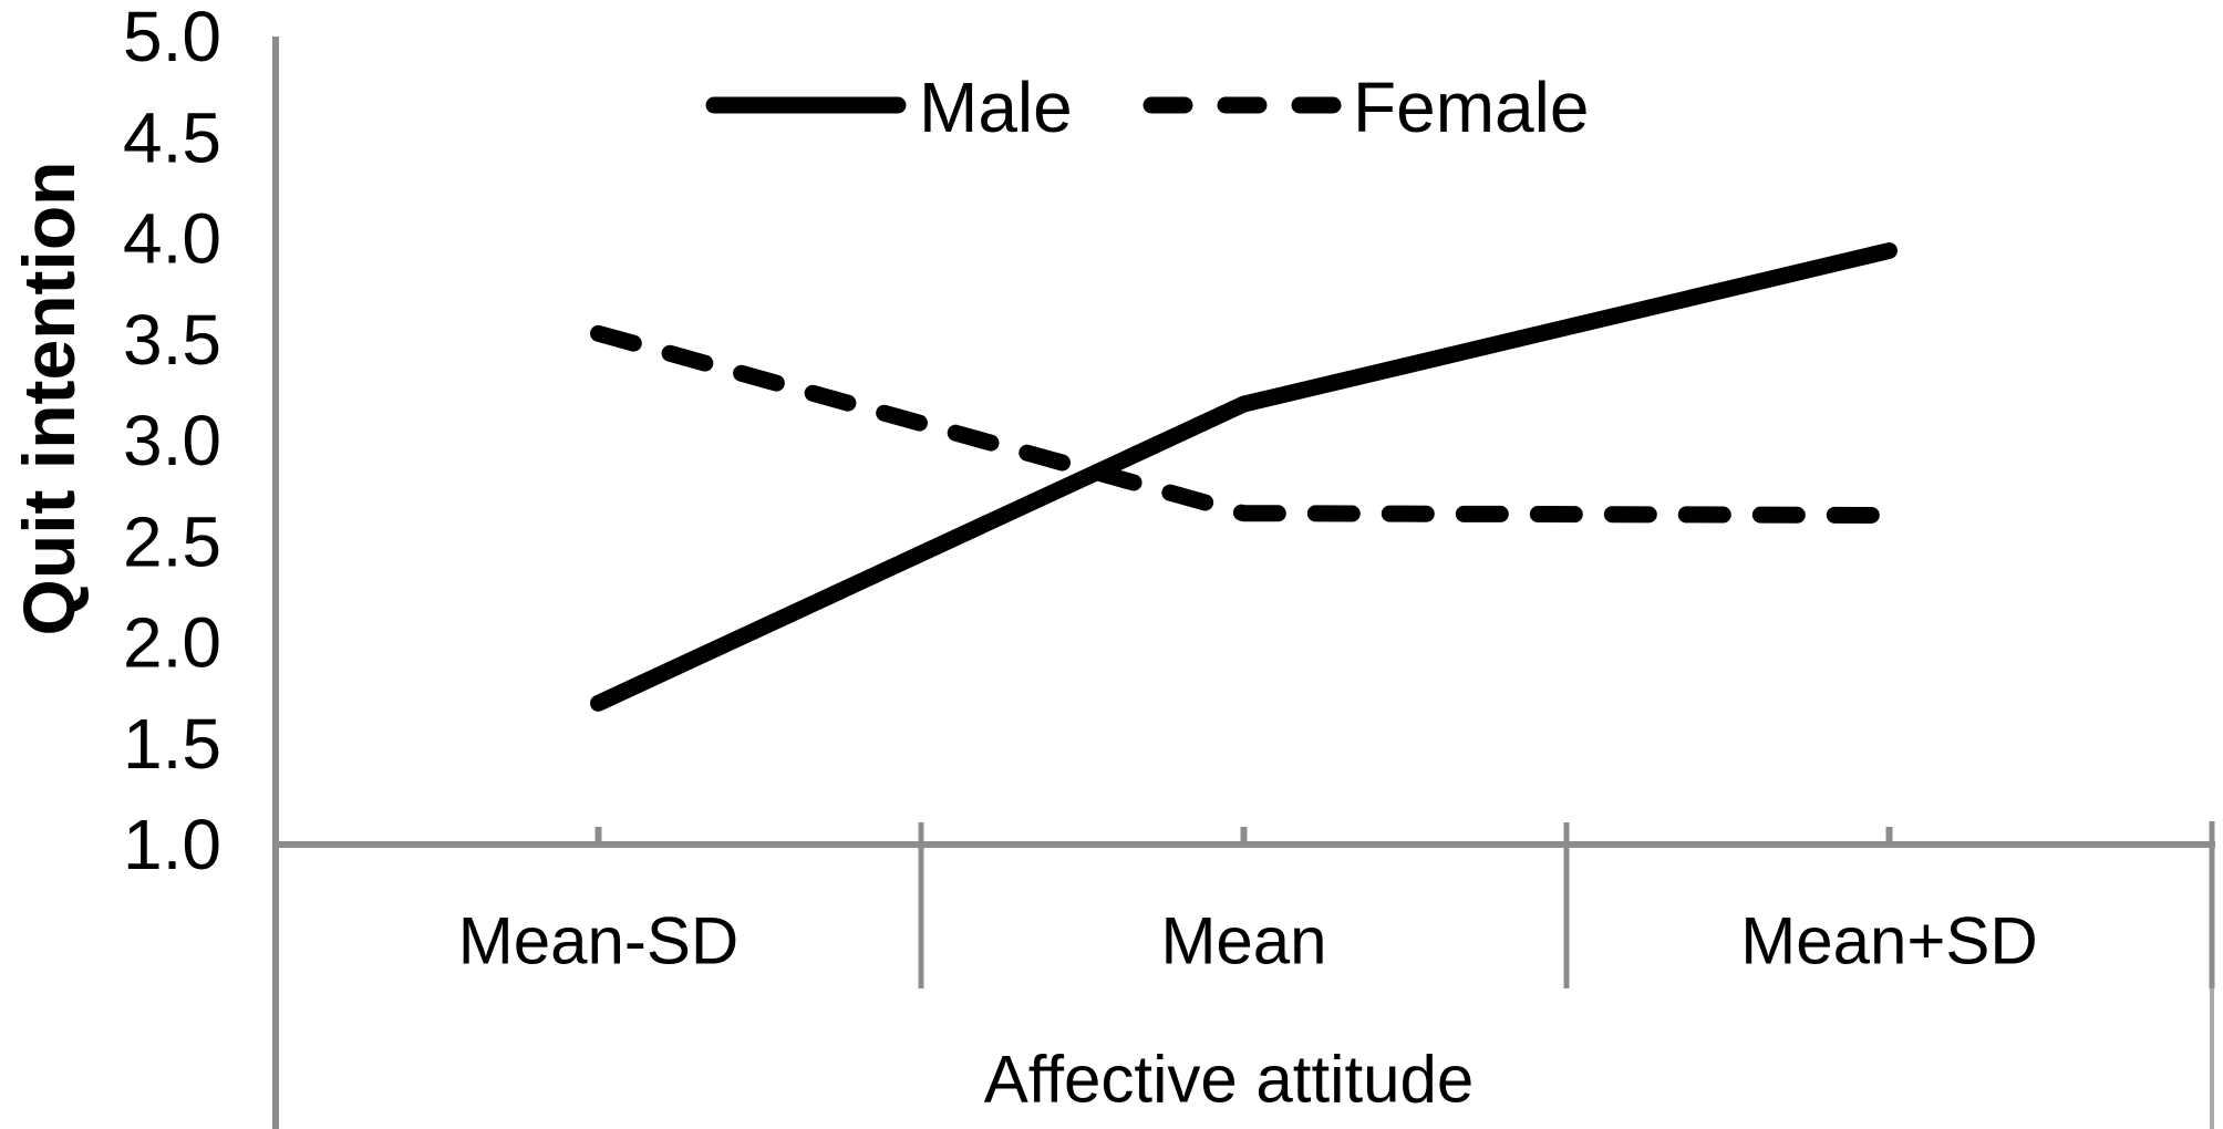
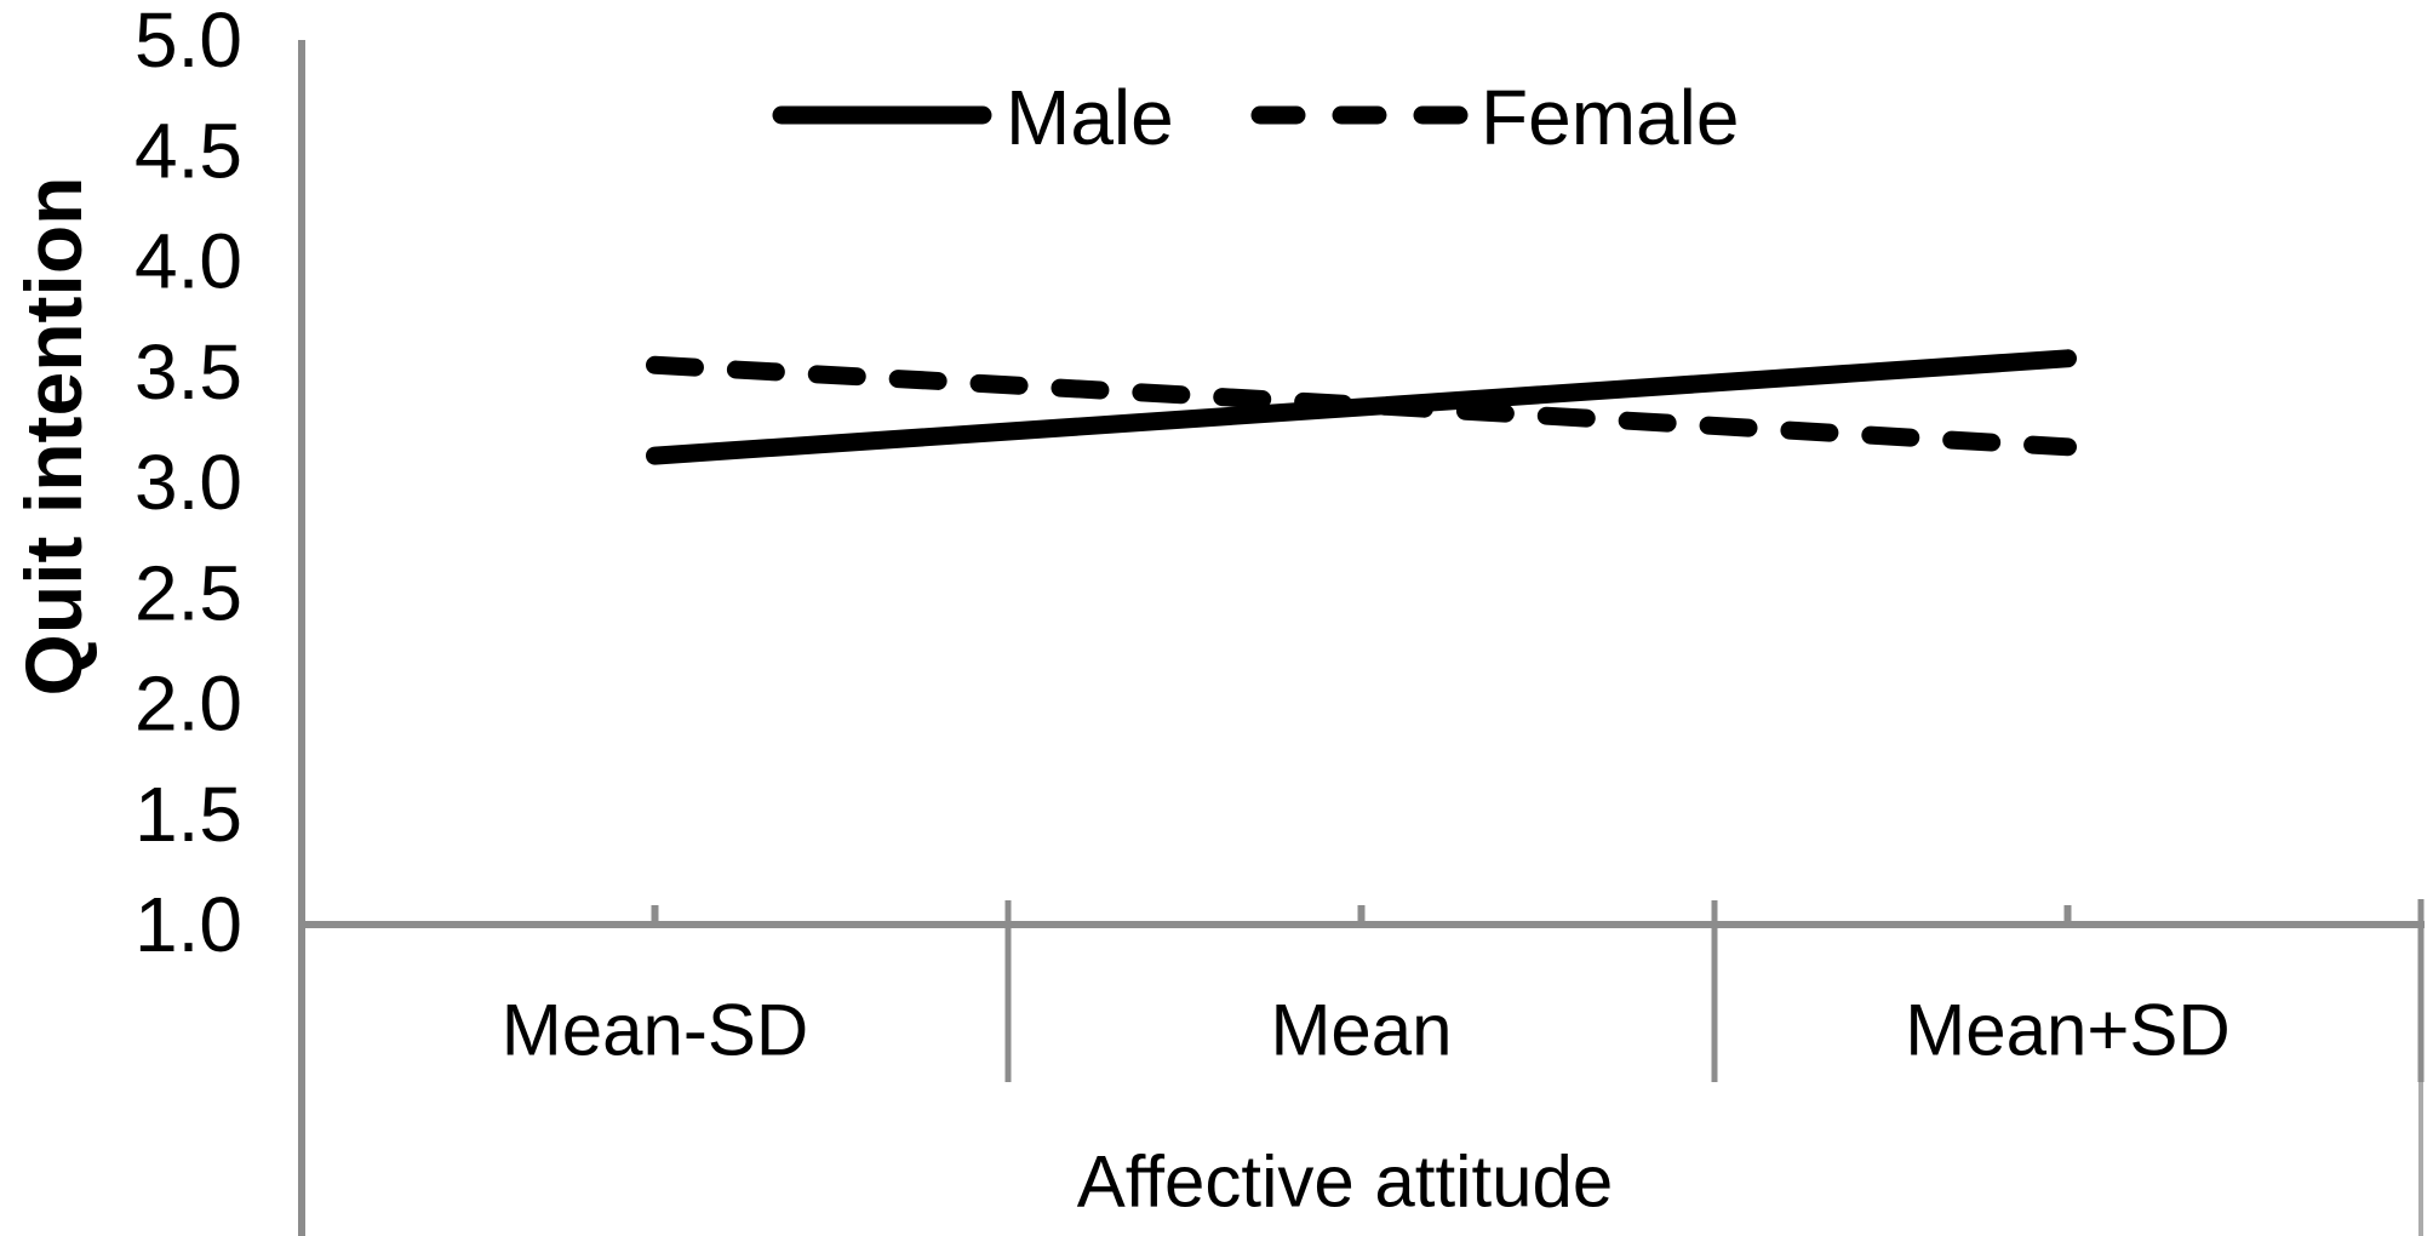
Male/Mean-SD: 1.70 -> 3.12
Male/Mean: 3.18 -> 3.34
Female/Mean: 2.64 -> 3.35
Male/Mean+SD: 3.94 -> 3.56
Female/Mean+SD: 2.63 -> 3.16
